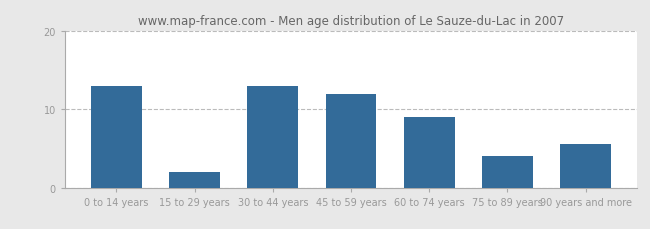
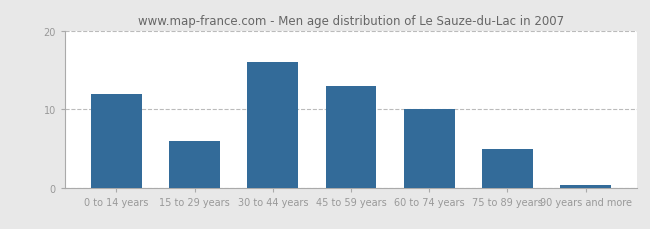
0 to 14 years: 13.0 -> 12.0
15 to 29 years: 2.0 -> 6.0
30 to 44 years: 13.0 -> 16.0
45 to 59 years: 12.0 -> 13.0
60 to 74 years: 9.0 -> 10.0
75 to 89 years: 4.0 -> 5.0
90 years and more: 5.6 -> 0.3
